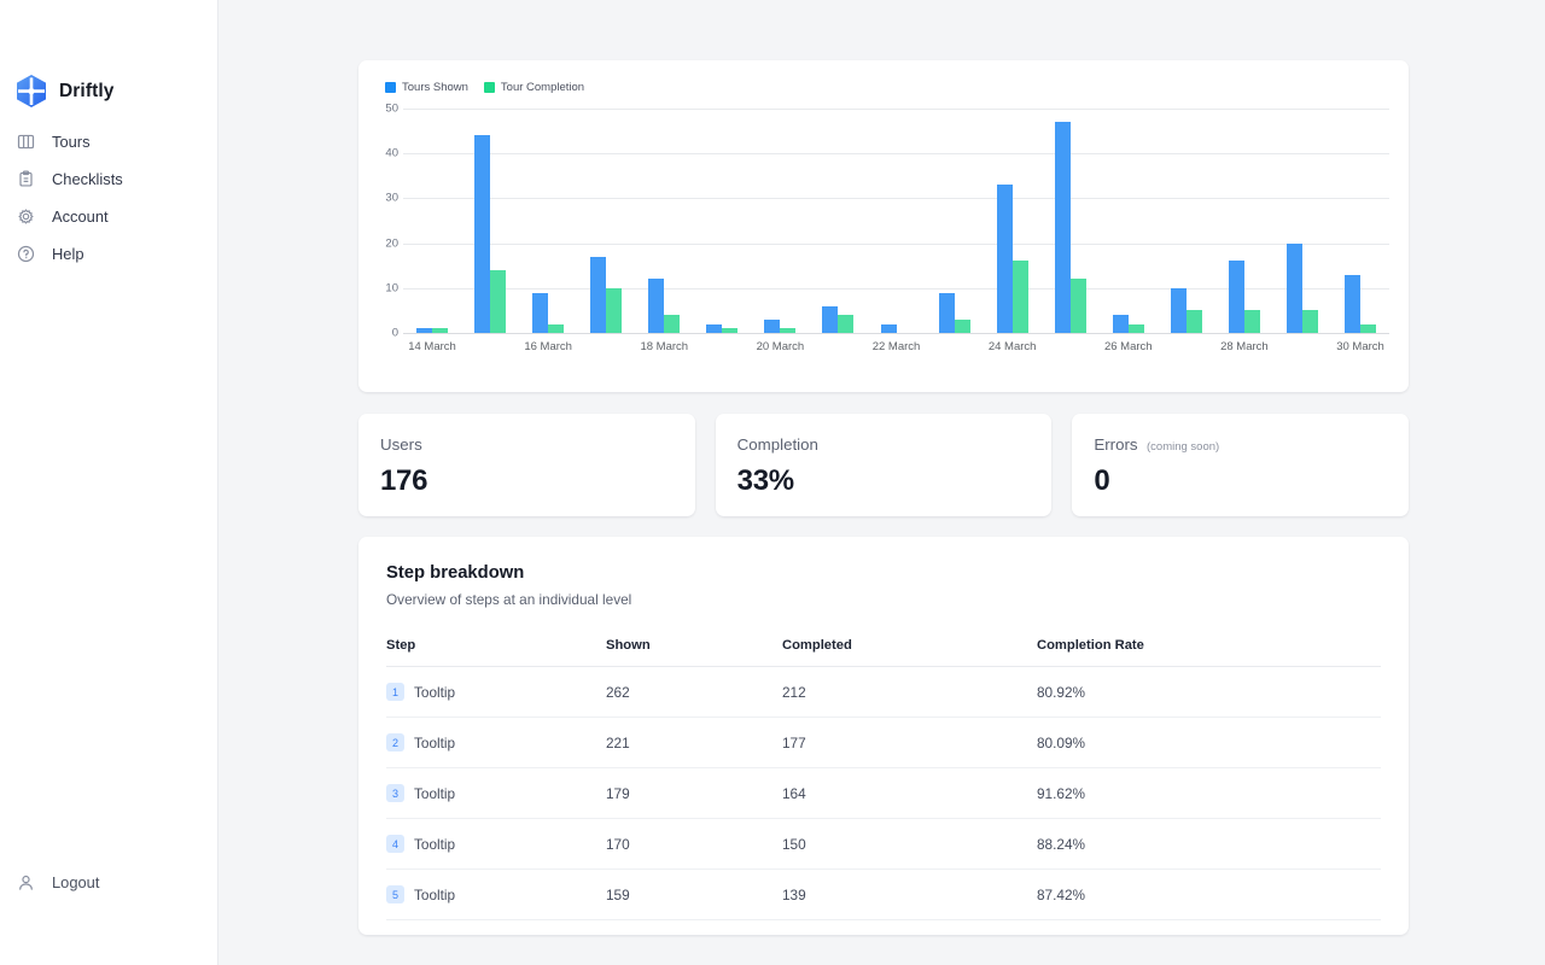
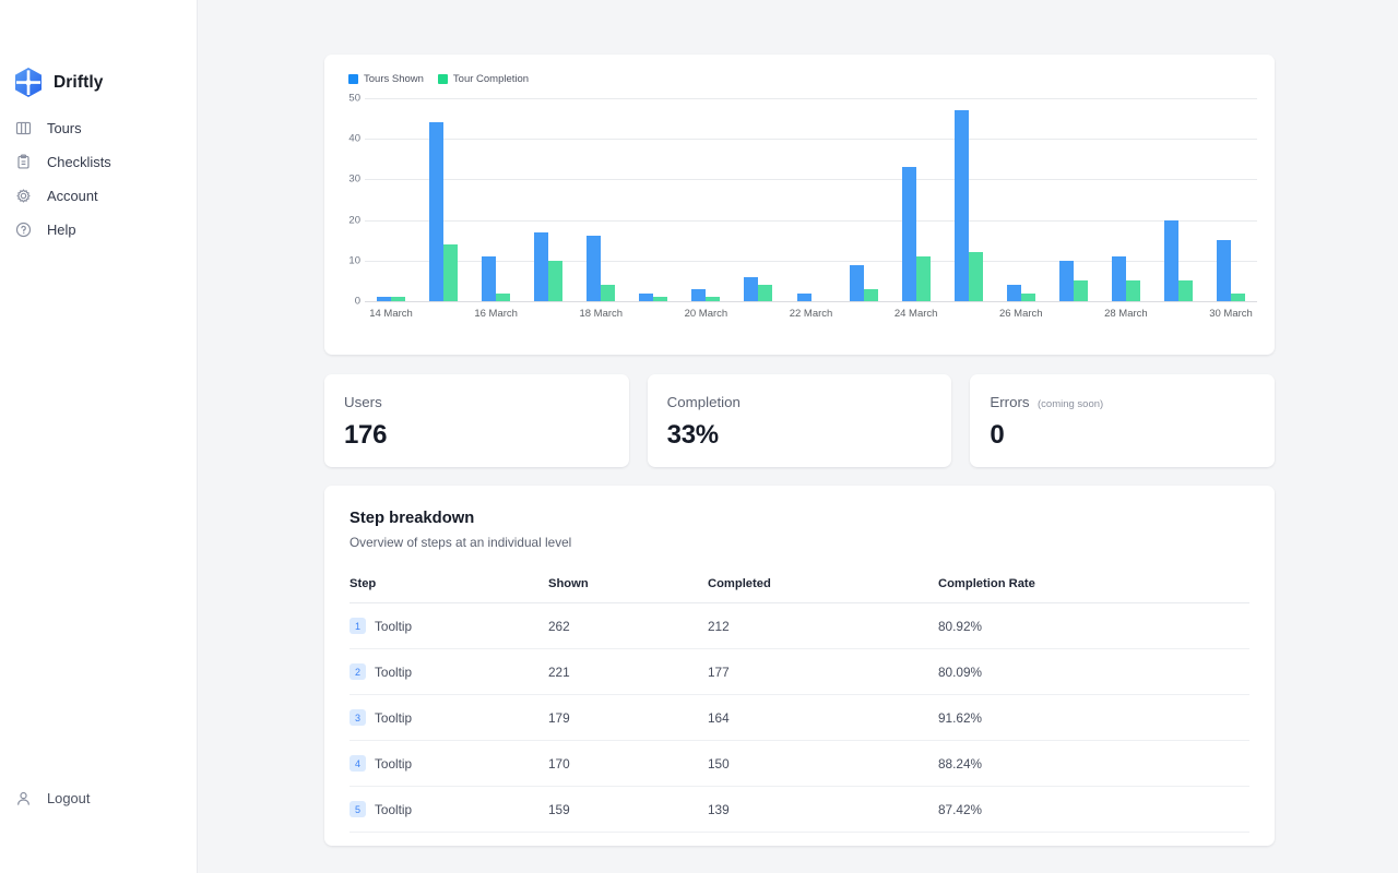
Tours Shown/16 March: 9 -> 11
Tours Shown/18 March: 12 -> 16
Tour Completion/24 March: 16 -> 11
Tours Shown/28 March: 16 -> 11
Tours Shown/30 March: 13 -> 15
